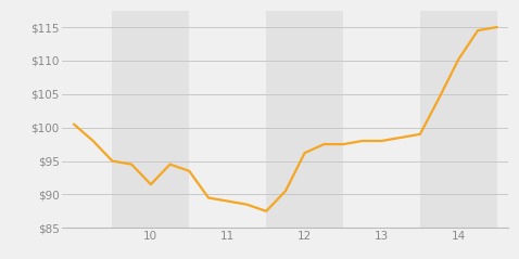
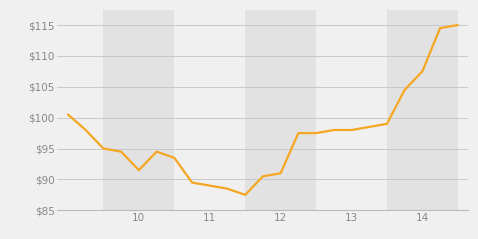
12: $96.2 -> $91.0
14: $110.2 -> $107.5
